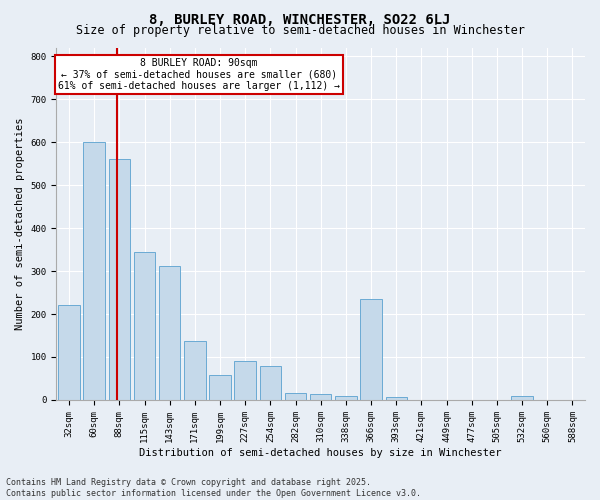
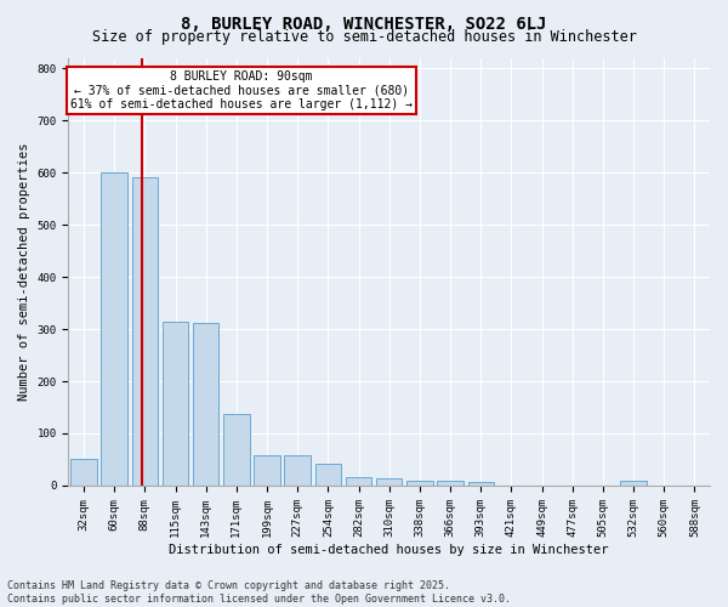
32sqm: 220 -> 52
88sqm: 560 -> 590
115sqm: 345 -> 315
227sqm: 90 -> 57
254sqm: 80 -> 42
366sqm: 235 -> 10
